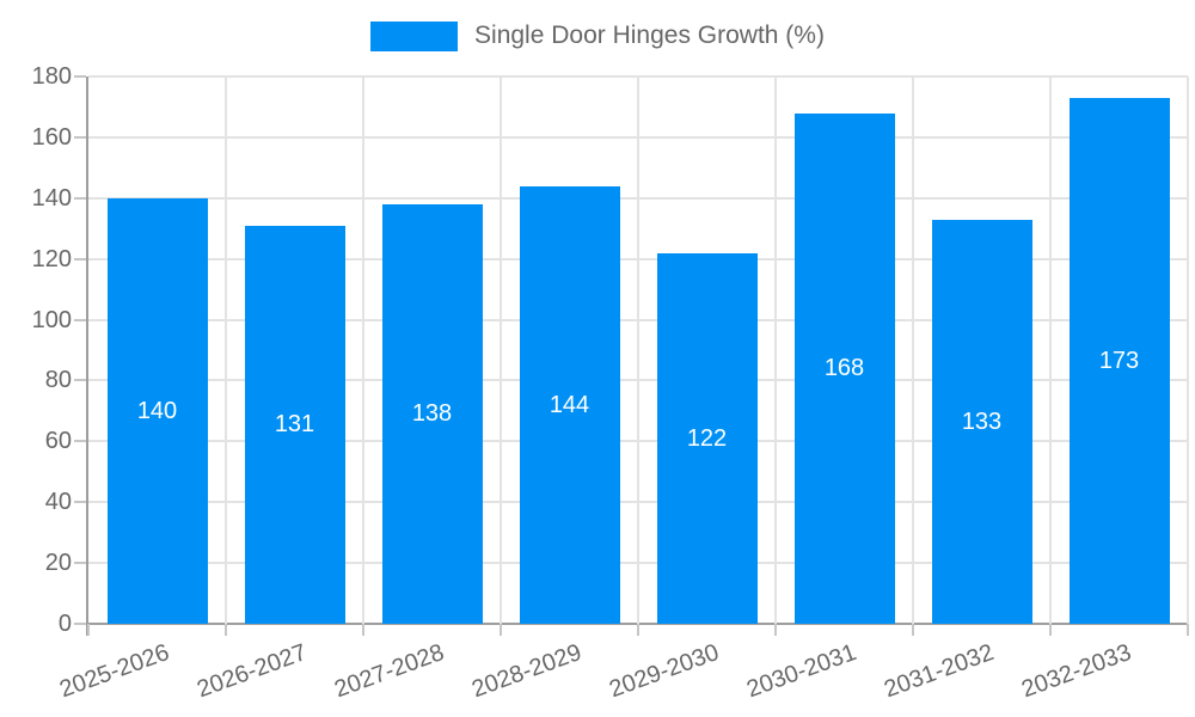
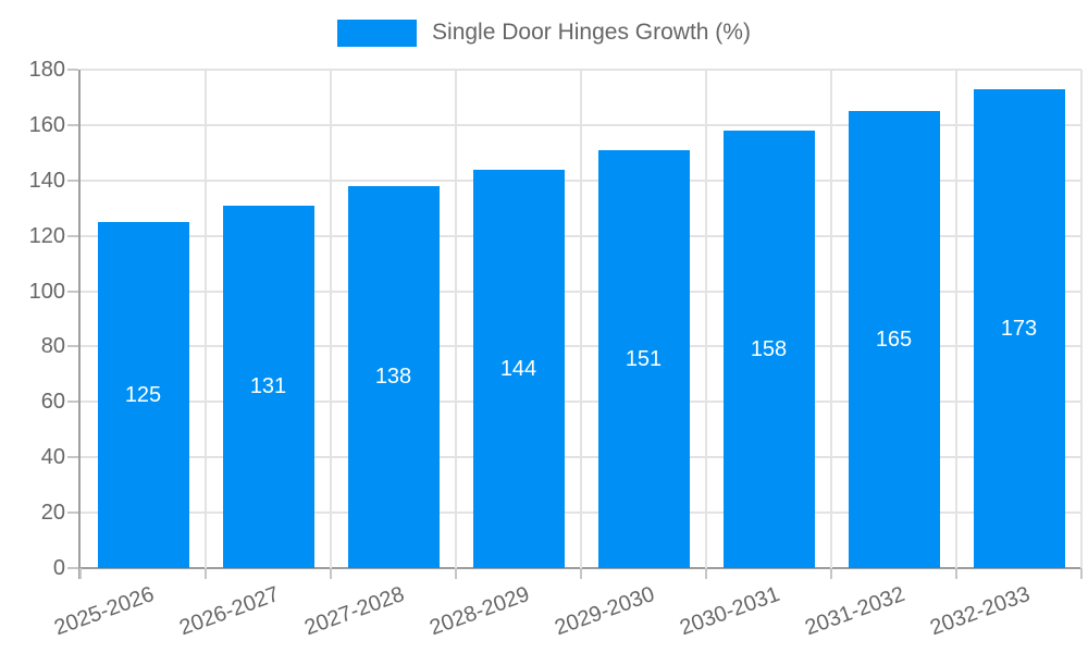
2025-2026: 140 -> 125
2029-2030: 122 -> 151
2030-2031: 168 -> 158
2031-2032: 133 -> 165
